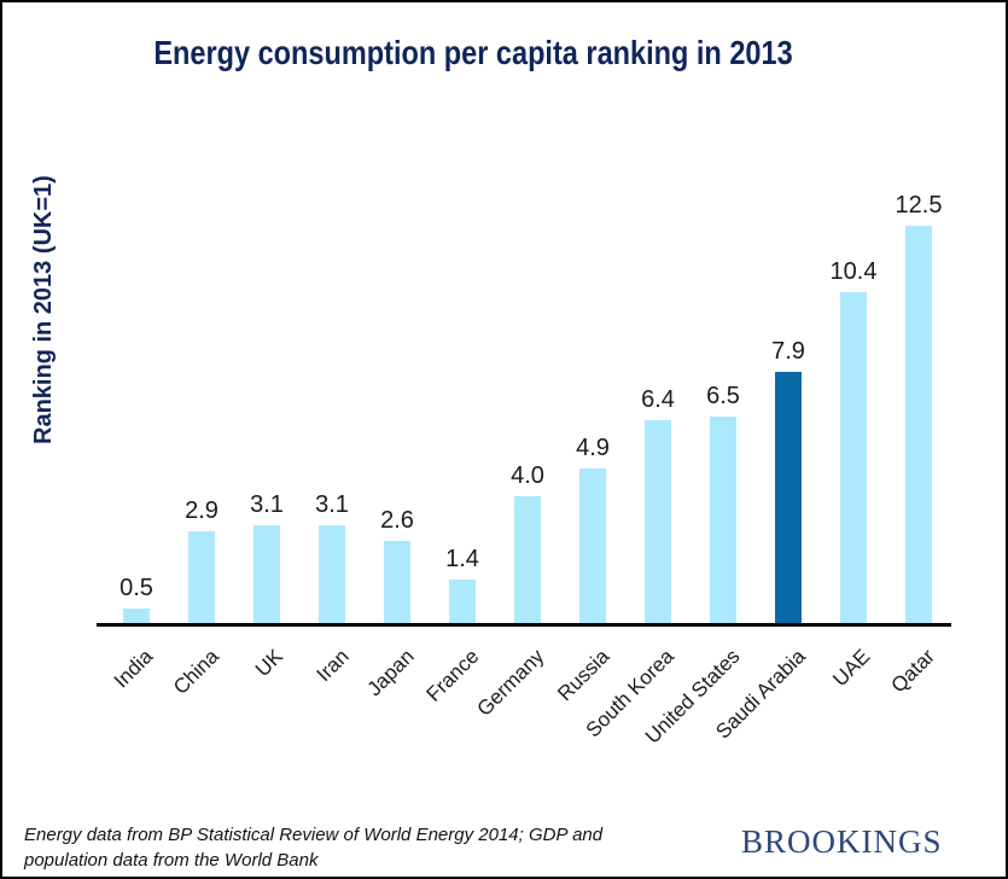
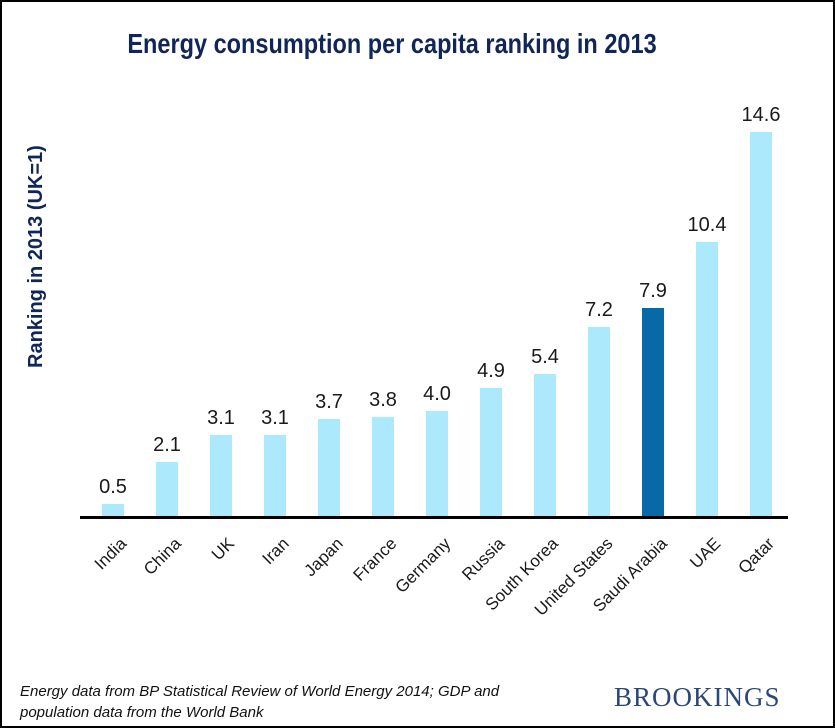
China: 2.9 -> 2.1
Japan: 2.6 -> 3.7
France: 1.4 -> 3.8
South Korea: 6.4 -> 5.4
United States: 6.5 -> 7.2
Qatar: 12.5 -> 14.6
